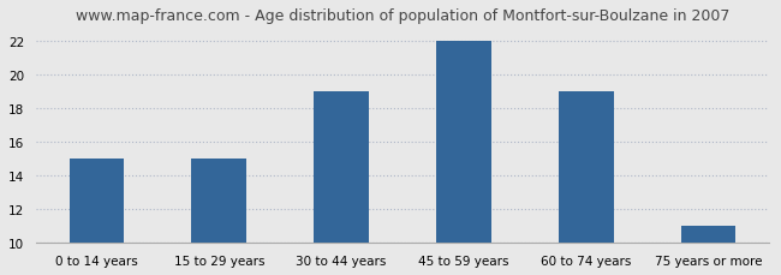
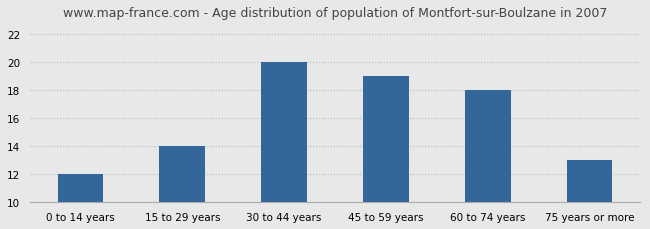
0 to 14 years: 15 -> 12
15 to 29 years: 15 -> 14
30 to 44 years: 19 -> 20
45 to 59 years: 22 -> 19
60 to 74 years: 19 -> 18
75 years or more: 11 -> 13
